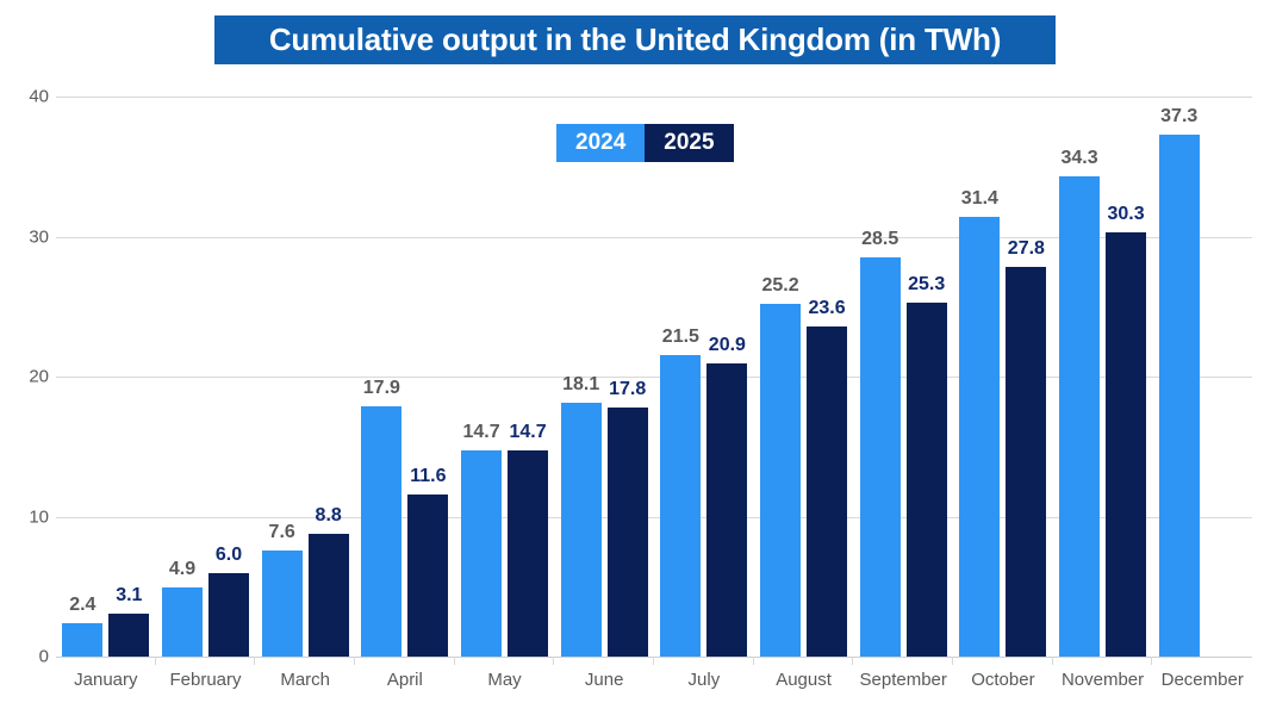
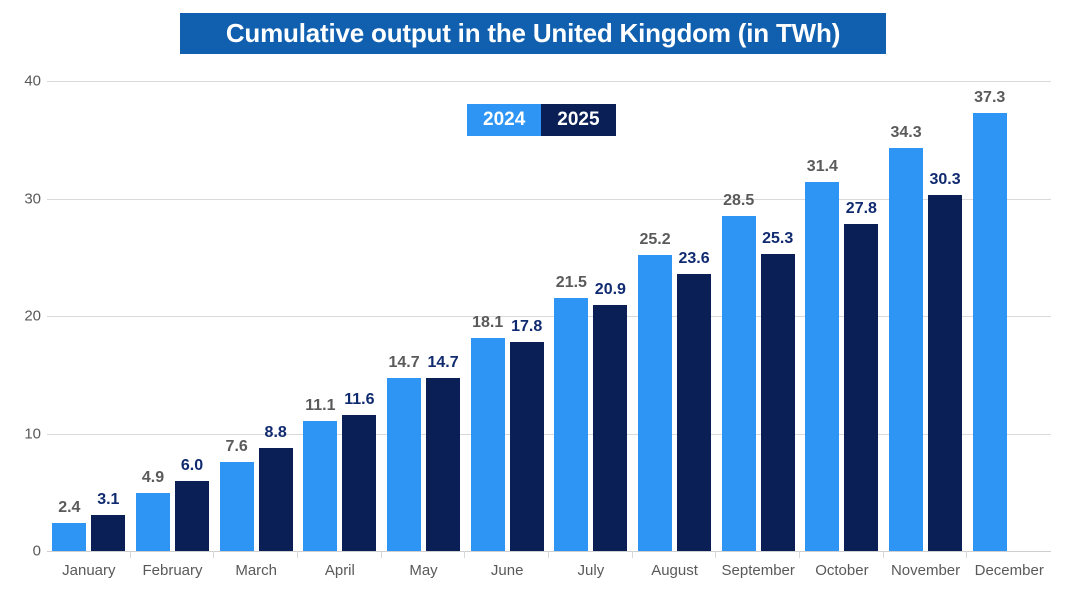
2024/April: 17.9 -> 11.1
